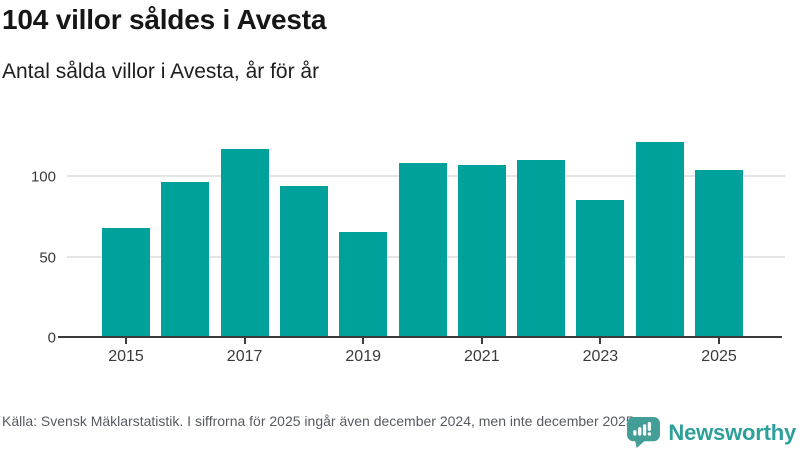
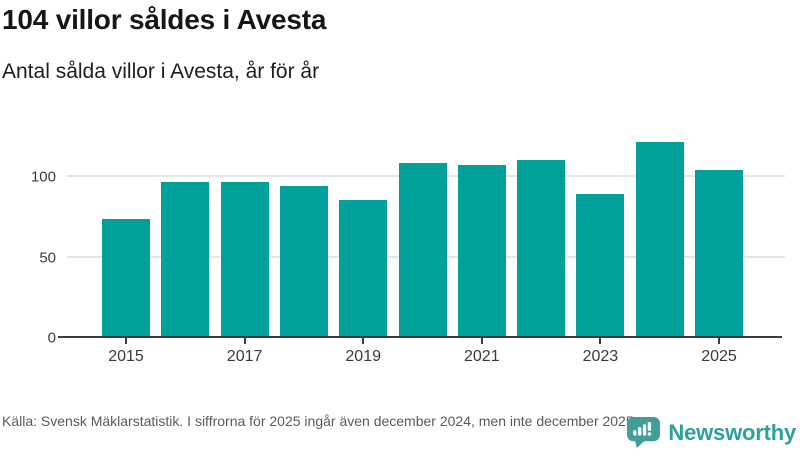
2015: 68 -> 73
2017: 117 -> 96
2019: 65 -> 85
2023: 85 -> 89
